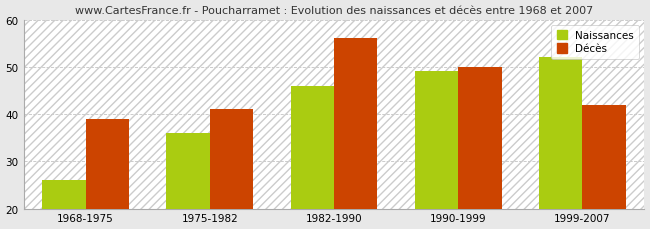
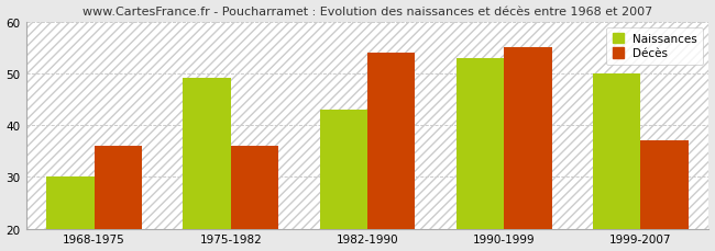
Naissances/1968-1975: 26 -> 30
Décès/1968-1975: 39 -> 36
Naissances/1975-1982: 36 -> 49
Décès/1975-1982: 41 -> 36
Naissances/1982-1990: 46 -> 43
Décès/1982-1990: 56 -> 54
Naissances/1990-1999: 49 -> 53
Décès/1990-1999: 50 -> 55
Naissances/1999-2007: 52 -> 50
Décès/1999-2007: 42 -> 37
